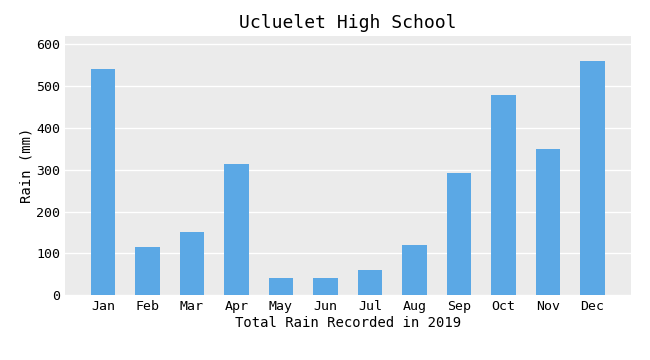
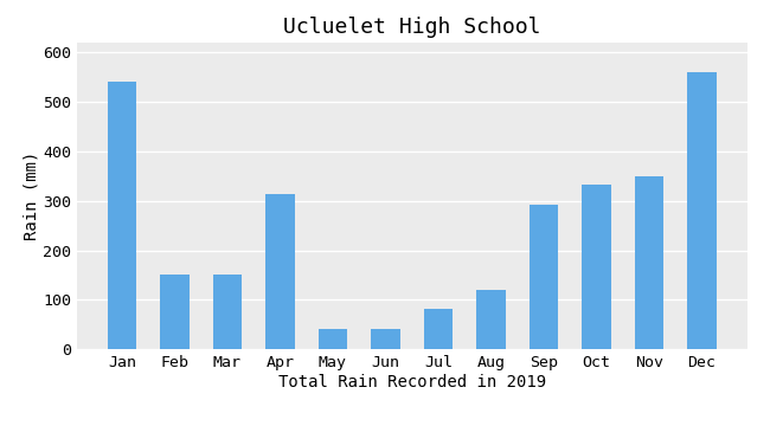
Feb: 115 -> 150
Jul: 60 -> 82
Oct: 480 -> 333
